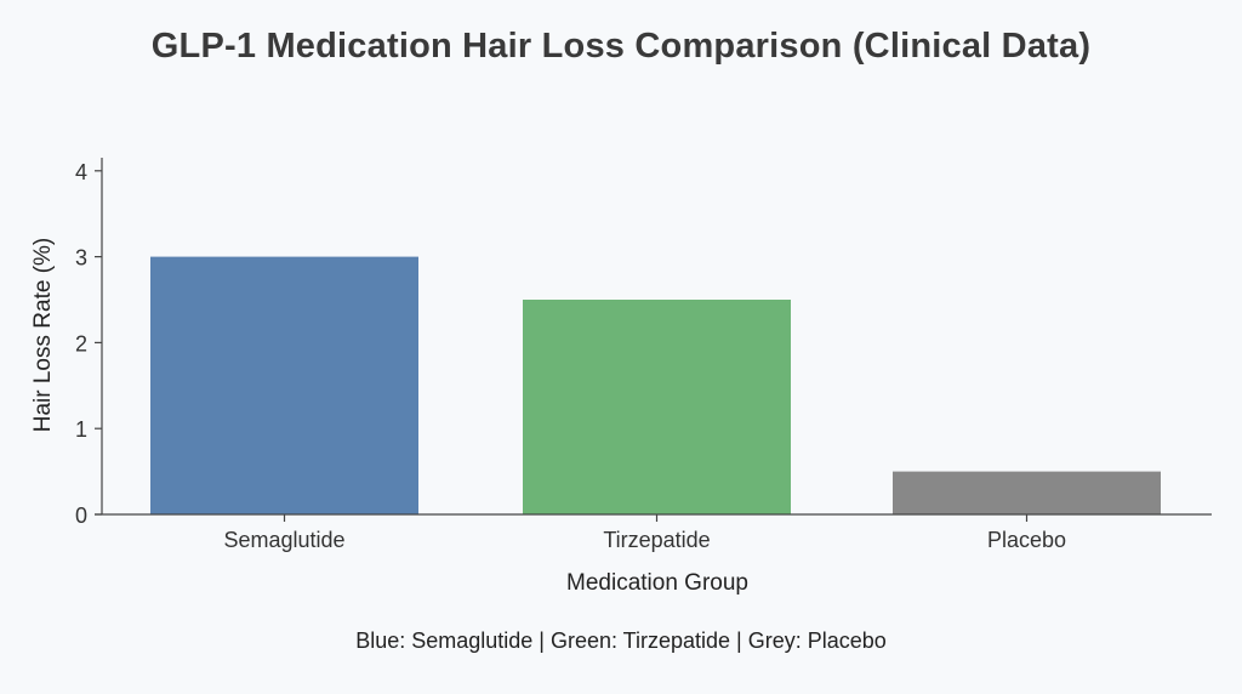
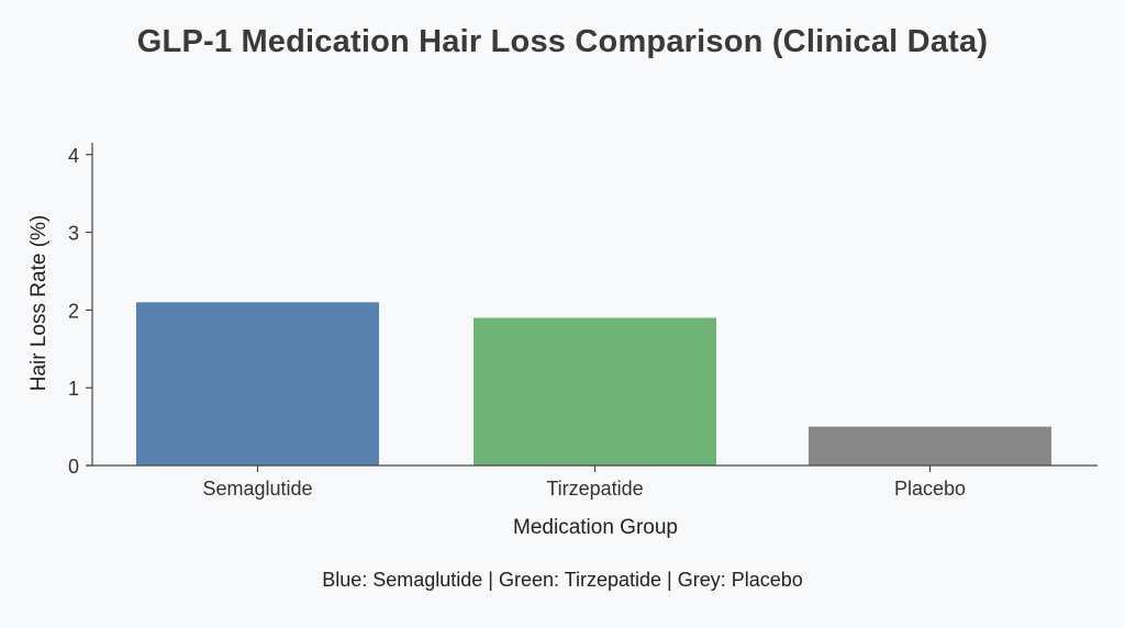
Semaglutide: 3.0 -> 2.1
Tirzepatide: 2.5 -> 1.9
